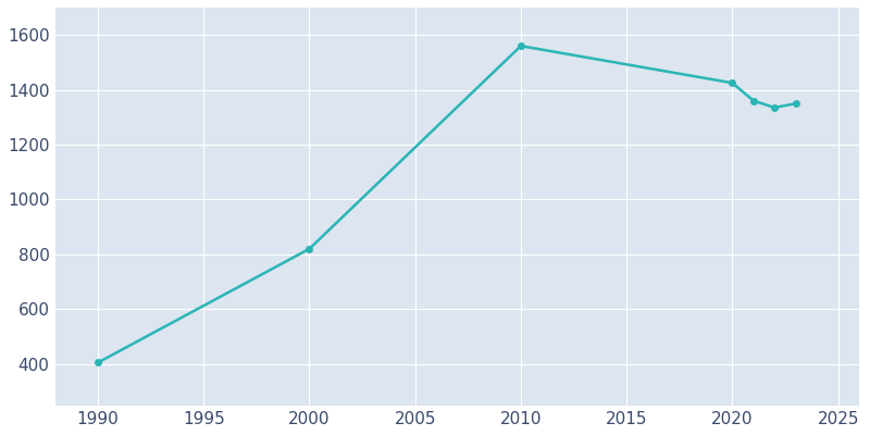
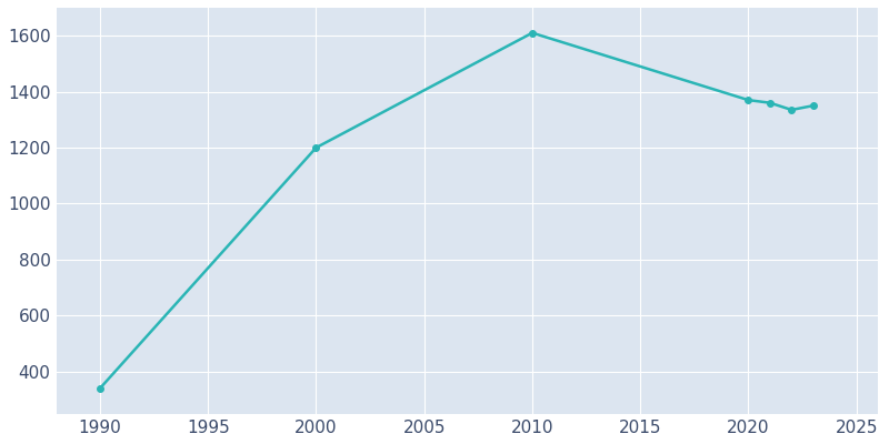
1990: 405 -> 340
2000: 820 -> 1200
2010: 1560 -> 1610
2020: 1425 -> 1370
